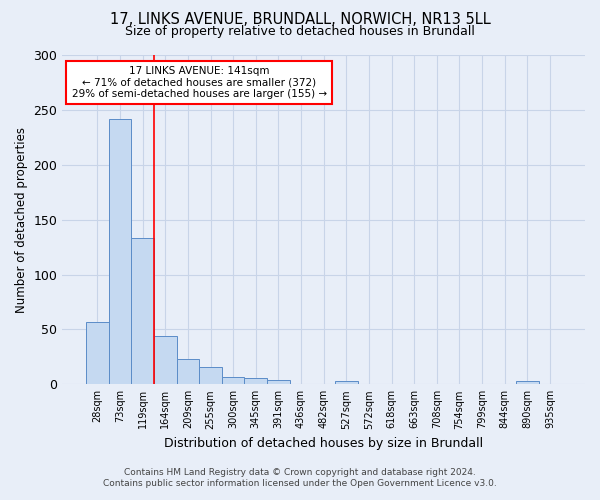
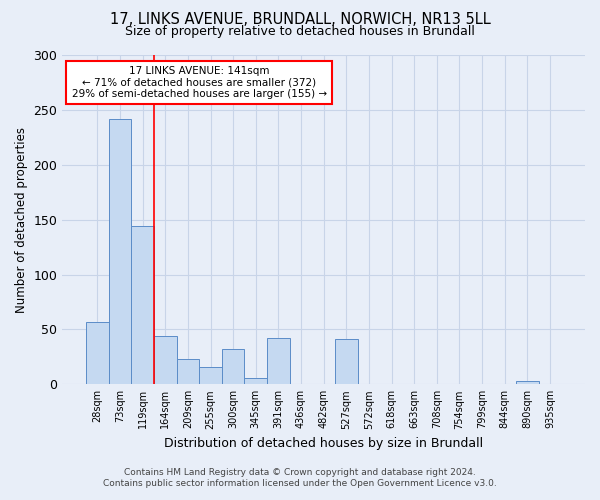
119sqm: 133 -> 144
300sqm: 7 -> 32
391sqm: 4 -> 42
527sqm: 3 -> 41
